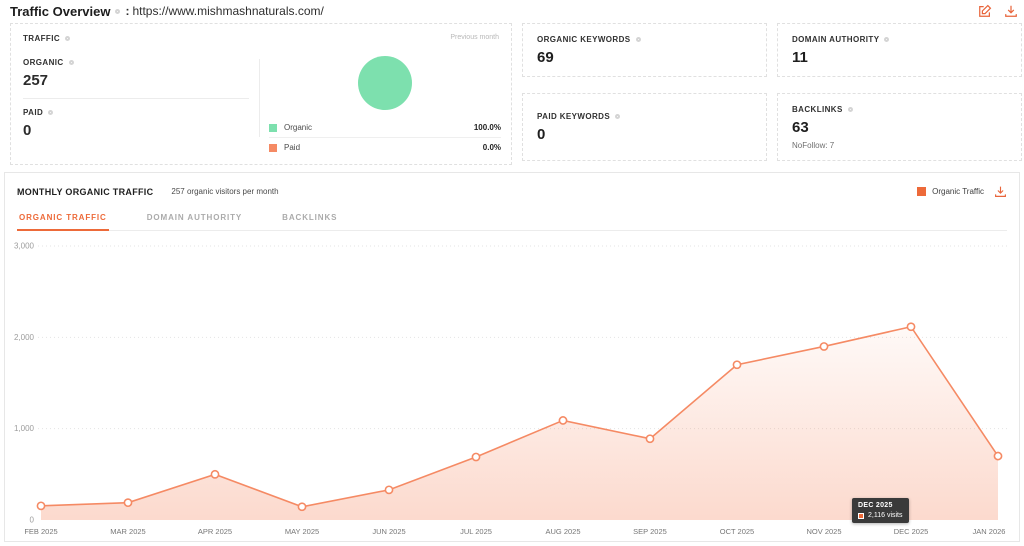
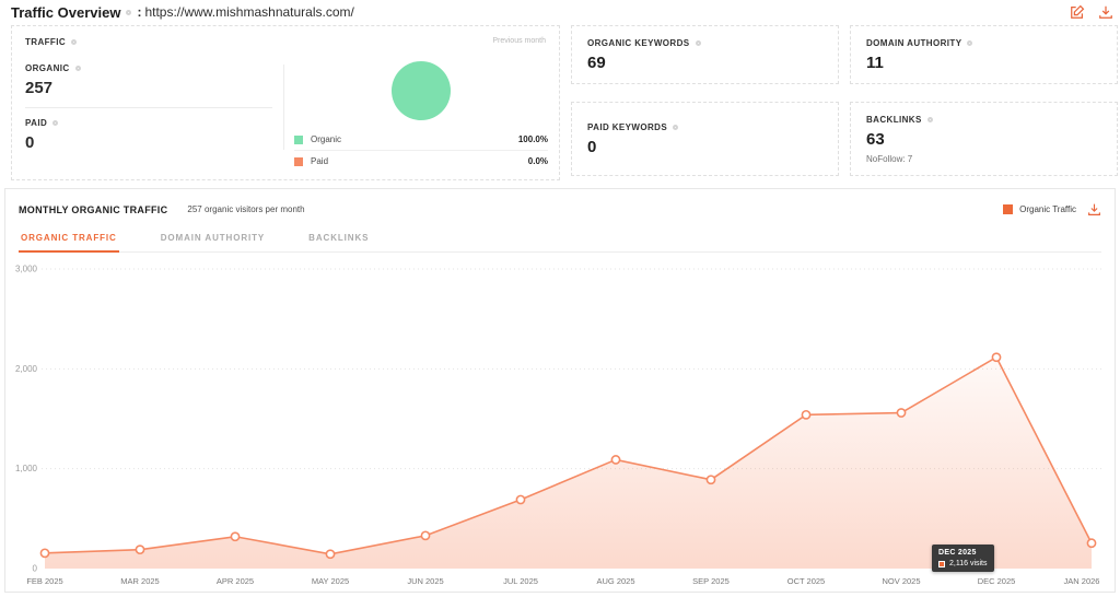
APR 2025: 500 -> 300
OCT 2025: 1700 -> 1500
NOV 2025: 1900 -> 1600
JAN 2026: 700 -> 300
